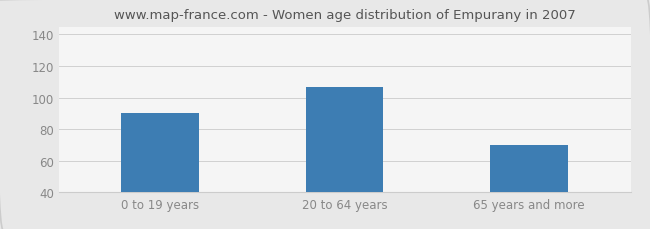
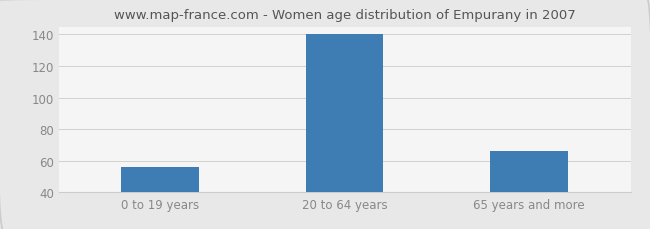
0 to 19 years: 90 -> 56
20 to 64 years: 107 -> 140
65 years and more: 70 -> 66
